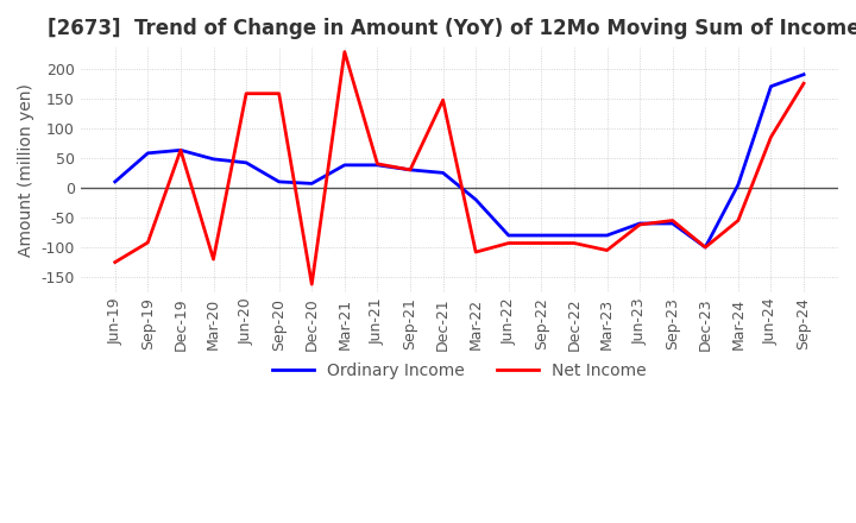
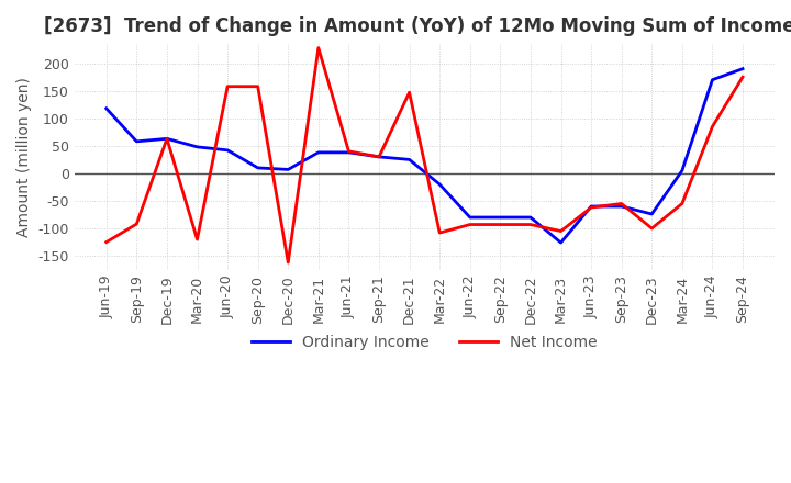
Ordinary Income/Jun-19: 10 -> 118
Ordinary Income/Mar-23: -80 -> -126
Ordinary Income/Dec-23: -100 -> -74
